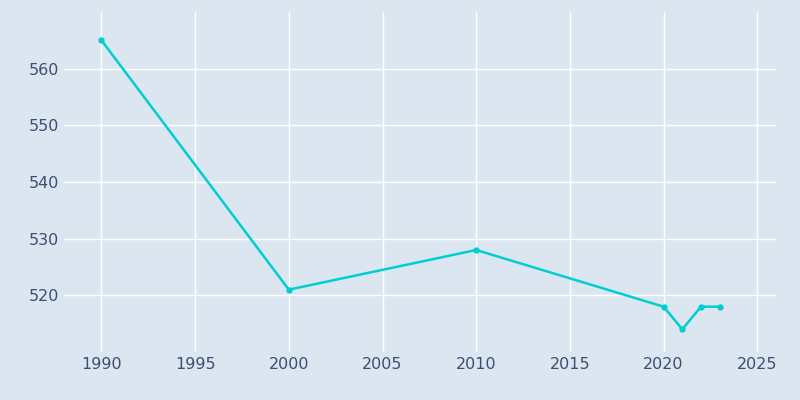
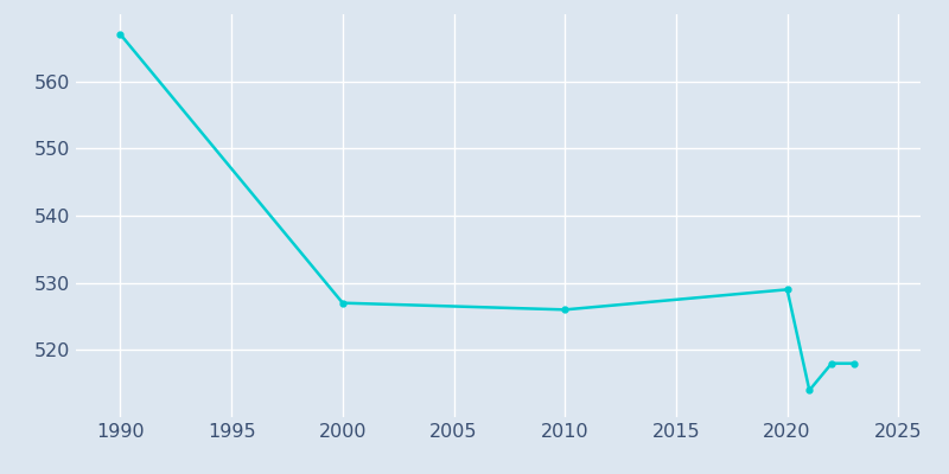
1990: 565 -> 567
2000: 521 -> 527
2010: 528 -> 526
2020: 518 -> 529
